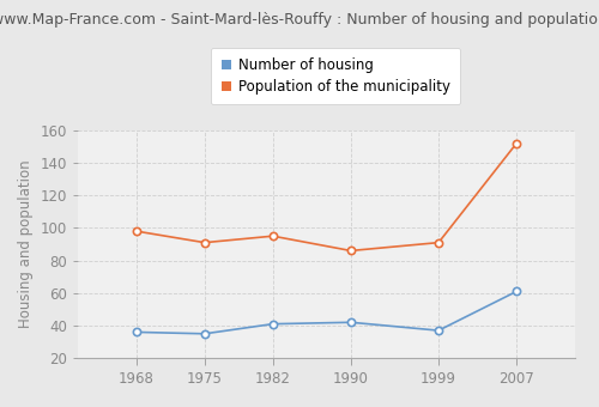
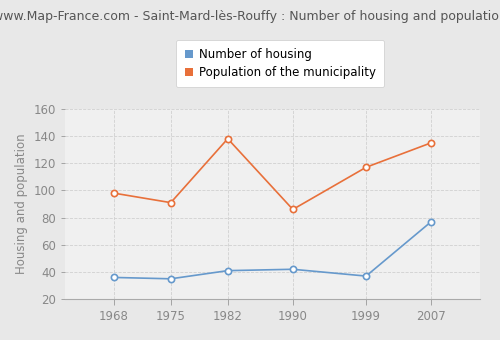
Population of the municipality/1982: 95 -> 138
Population of the municipality/1999: 91 -> 117
Number of housing/2007: 61 -> 77
Population of the municipality/2007: 152 -> 135
